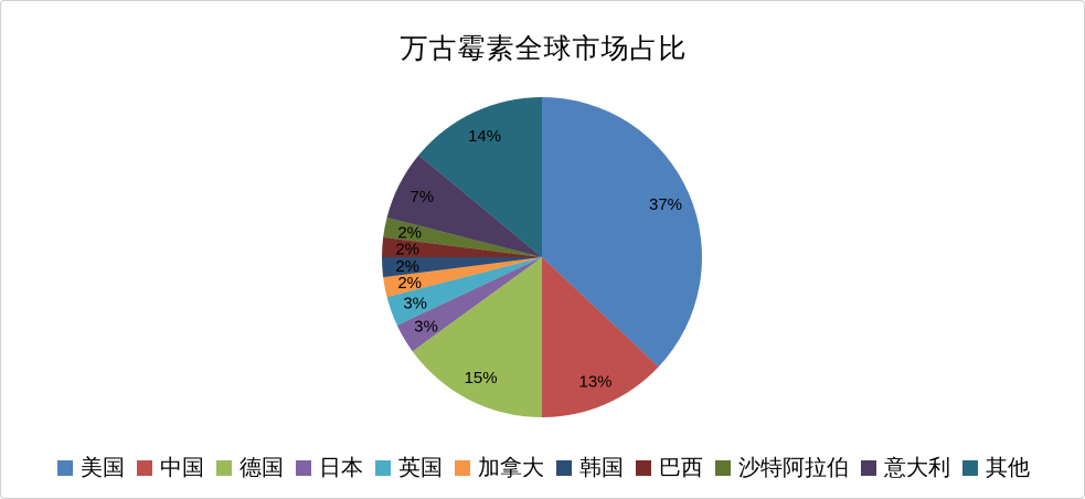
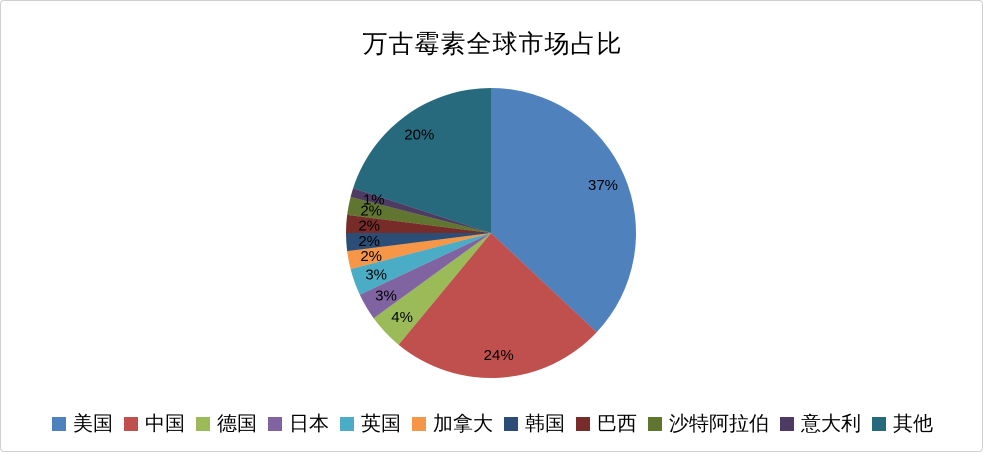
中国: 13% -> 24%
德国: 15% -> 4%
意大利: 7% -> 1%
其他: 14% -> 20%
